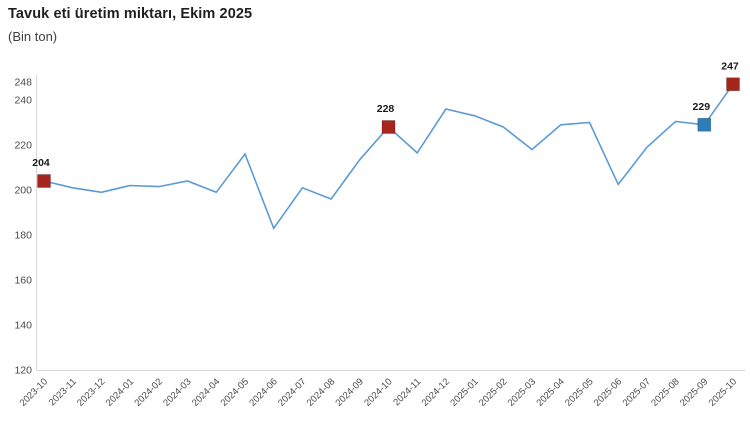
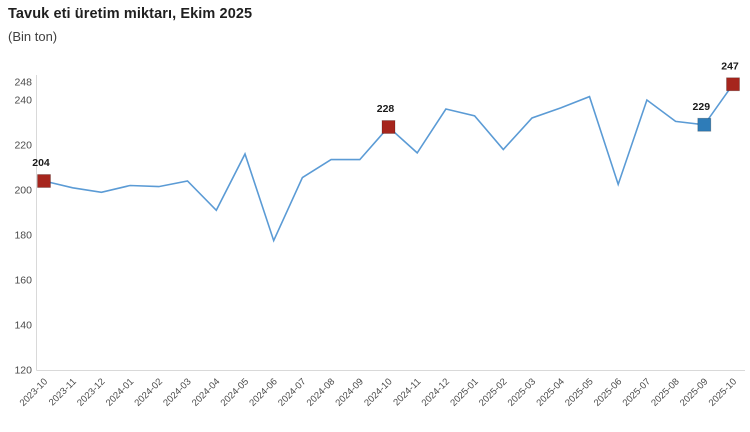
2024-04: 199 -> 191
2024-06: 183 -> 178
2024-07: 201 -> 206
2024-08: 196 -> 214
2025-02: 228 -> 218
2025-03: 218 -> 232
2025-04: 229 -> 236
2025-05: 230 -> 242
2025-07: 219 -> 240
